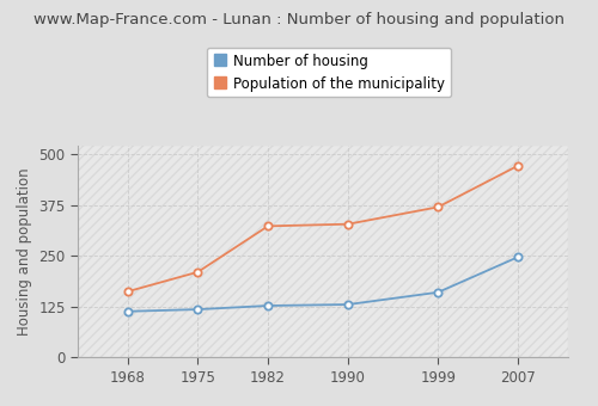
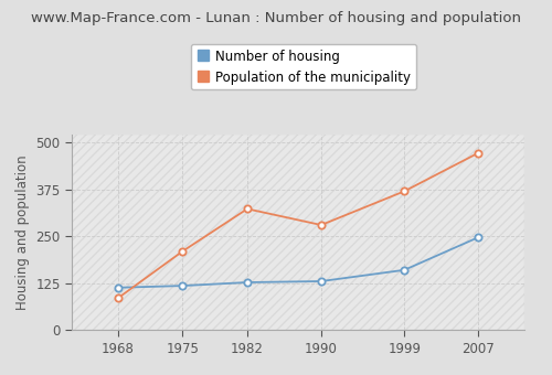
Population of the municipality/1968: 162 -> 85
Population of the municipality/1990: 328 -> 280
